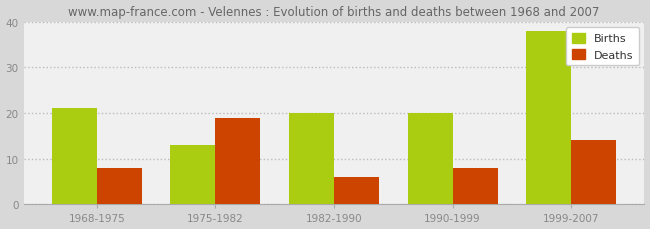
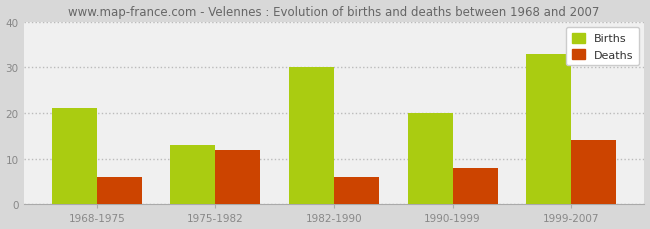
Deaths/1968-1975: 8 -> 6
Deaths/1975-1982: 19 -> 12
Births/1982-1990: 20 -> 30
Births/1999-2007: 38 -> 33
